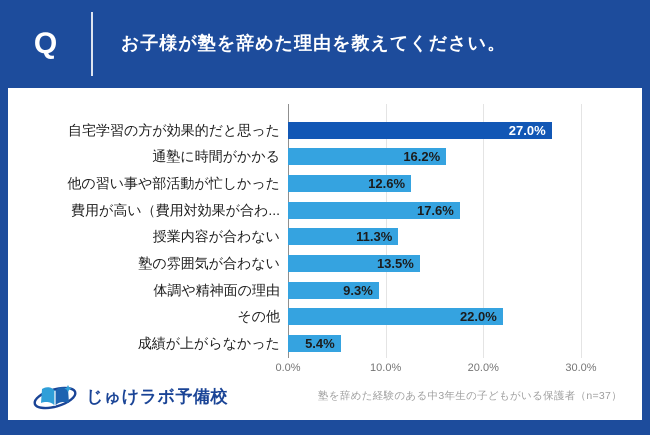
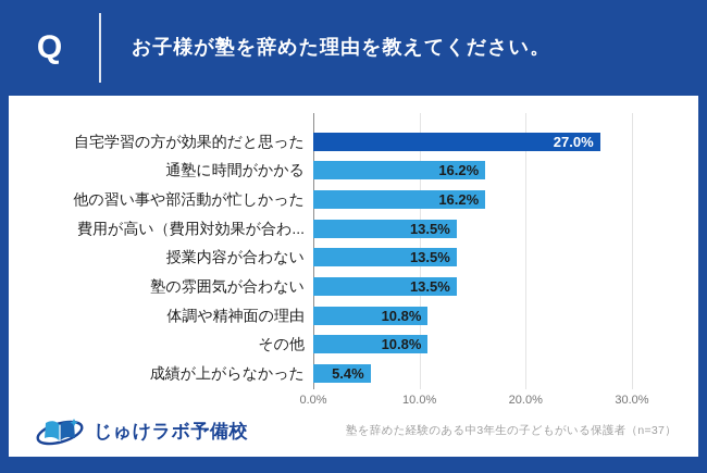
他の習い事や部活動が忙しかった: 12.6% -> 16.2%
費用が高い（費用対効果が合わ...: 17.6% -> 13.5%
授業内容が合わない: 11.3% -> 13.5%
体調や精神面の理由: 9.3% -> 10.8%
その他: 22.0% -> 10.8%
